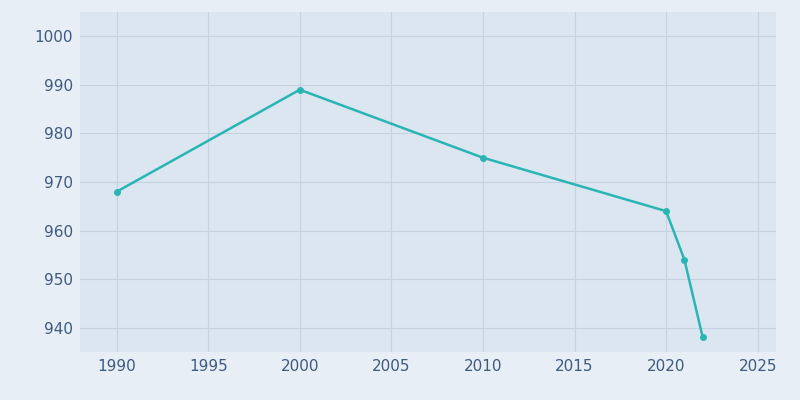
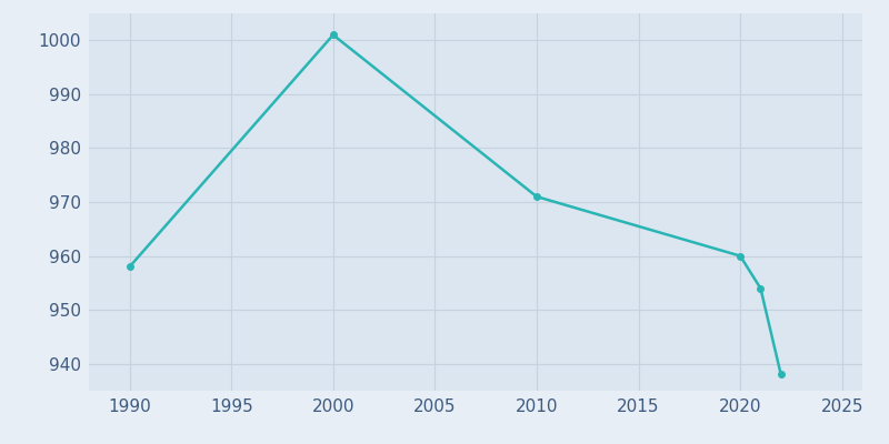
1990: 968 -> 958
2000: 989 -> 1001
2010: 975 -> 971
2020: 964 -> 960
